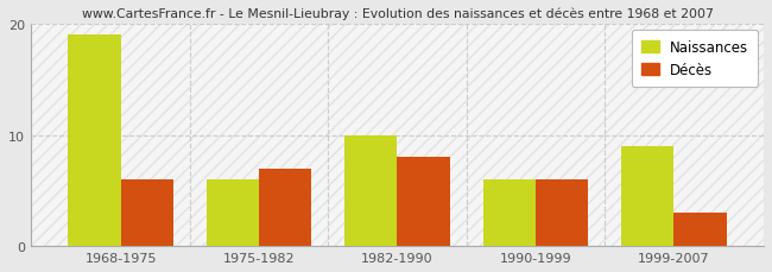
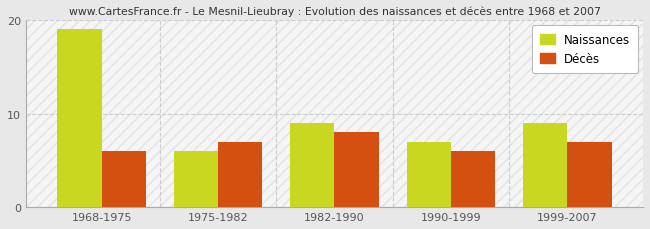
Naissances/1982-1990: 10 -> 9
Naissances/1990-1999: 6 -> 7
Décès/1999-2007: 3 -> 7
